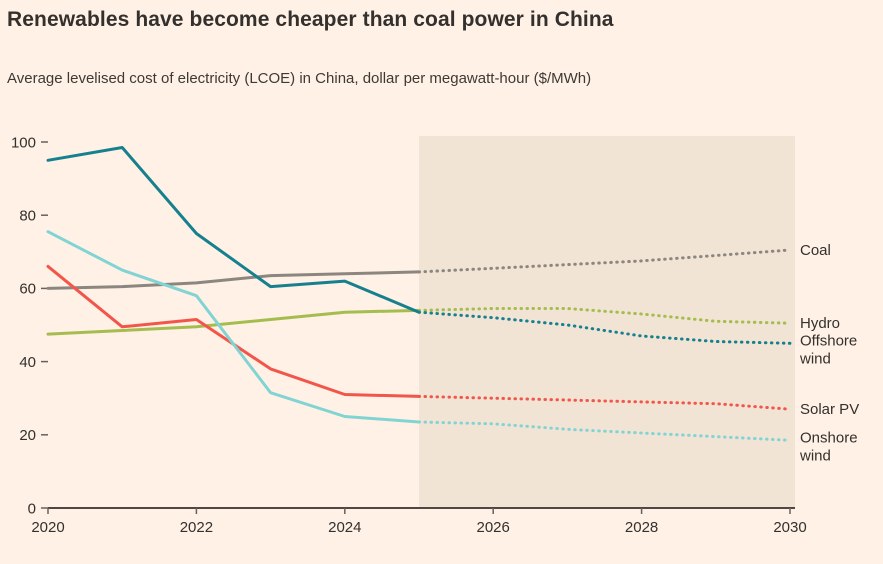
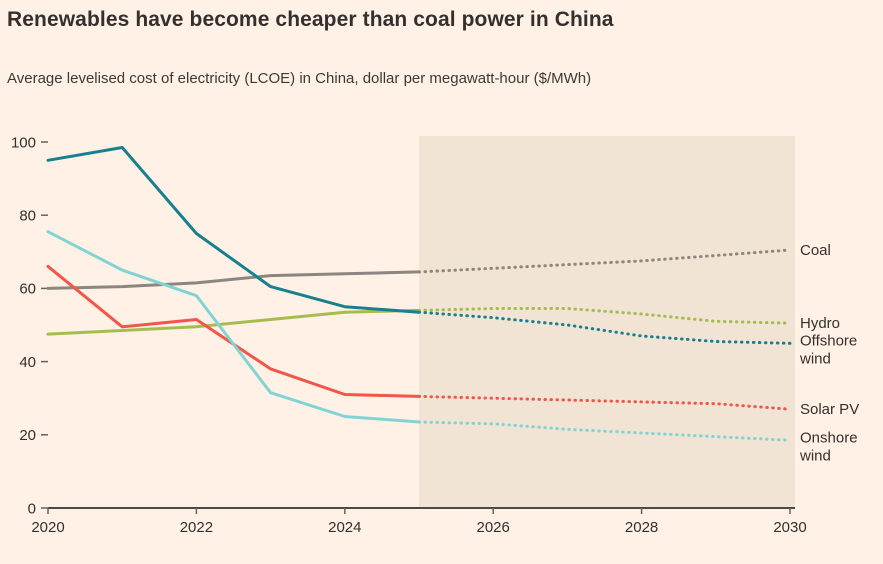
Offshore wind/2024: 62 -> 55
